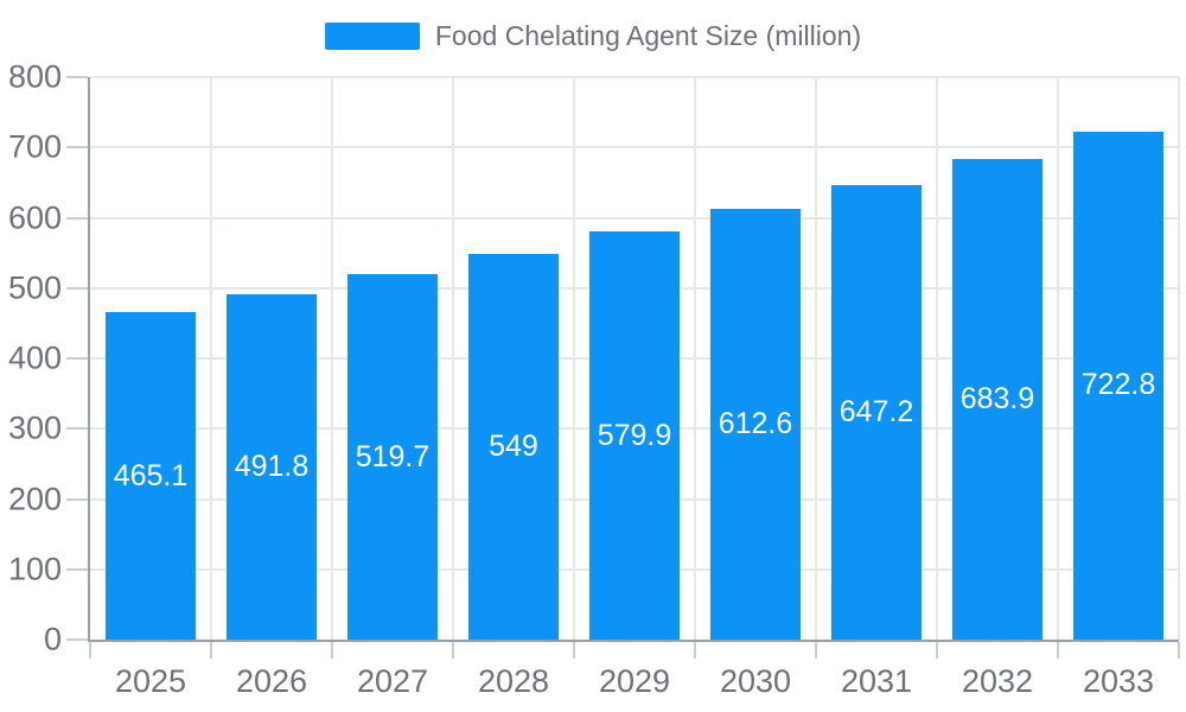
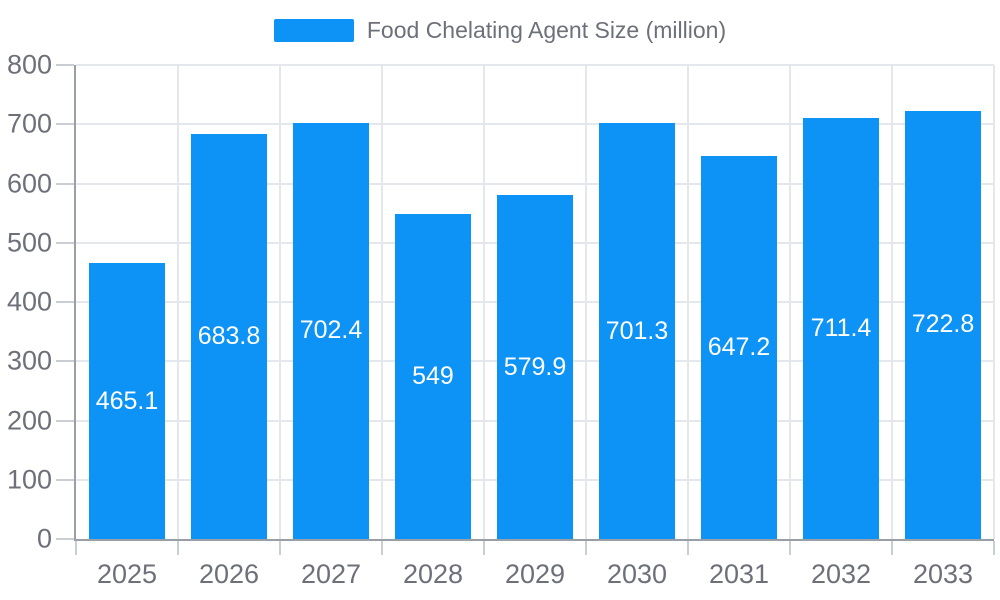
2026: 491.8 -> 683.8
2027: 519.7 -> 702.4
2030: 612.6 -> 701.3
2032: 683.9 -> 711.4
